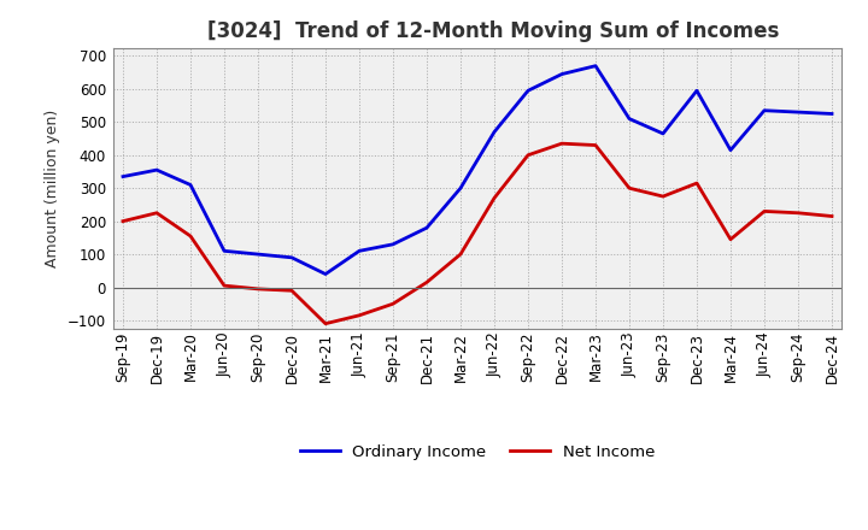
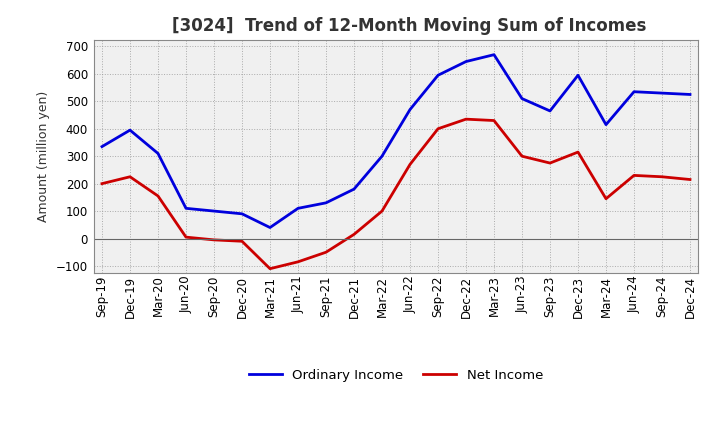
Ordinary Income/Dec-19: 355 -> 395
